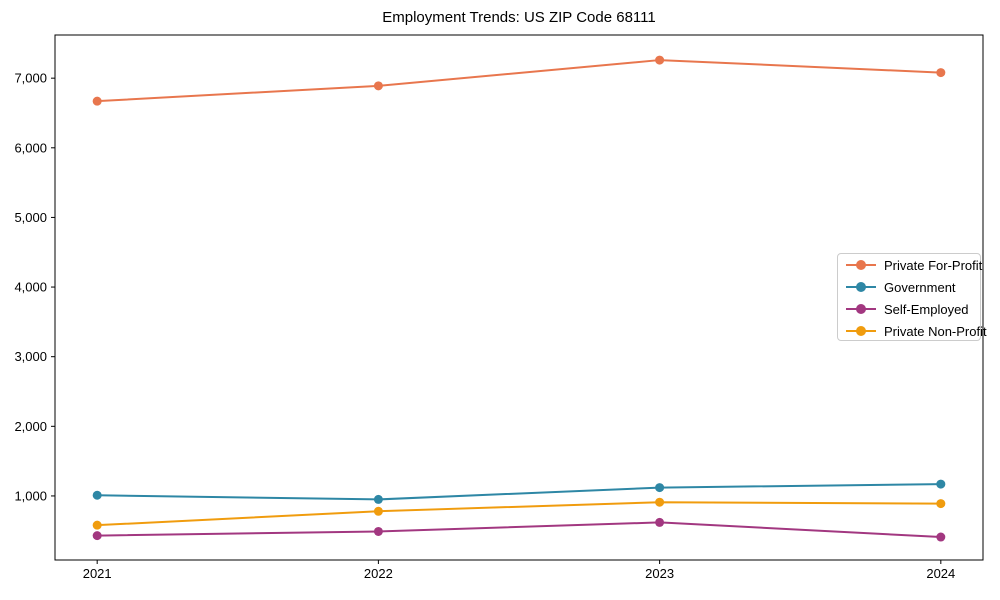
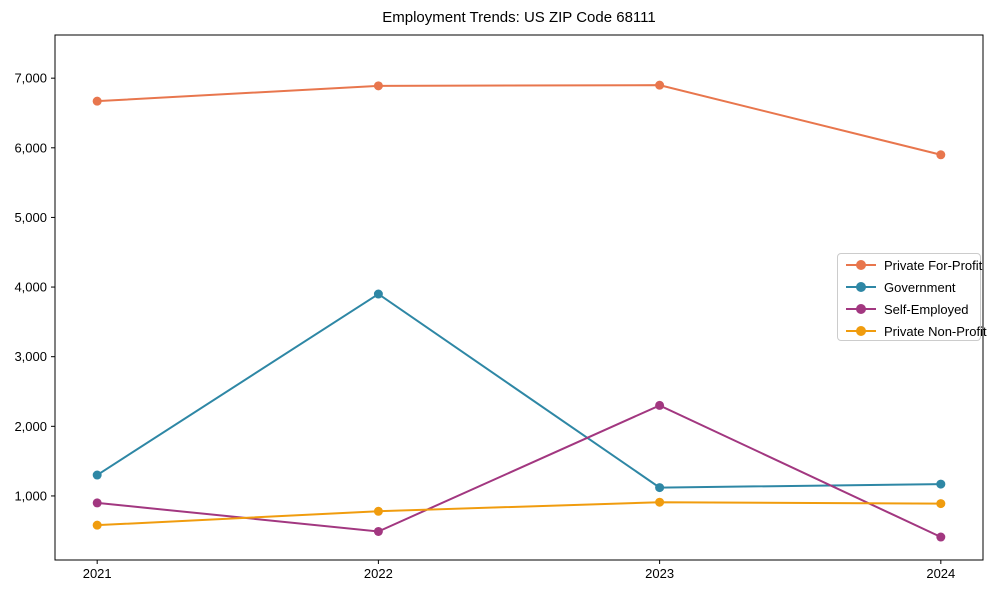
Government/2021: 1000 -> 1300
Self-Employed/2021: 400 -> 900
Government/2022: 1000 -> 3900
Private For-Profit/2023: 7300 -> 6900
Self-Employed/2023: 600 -> 2300
Private For-Profit/2024: 7100 -> 5900
